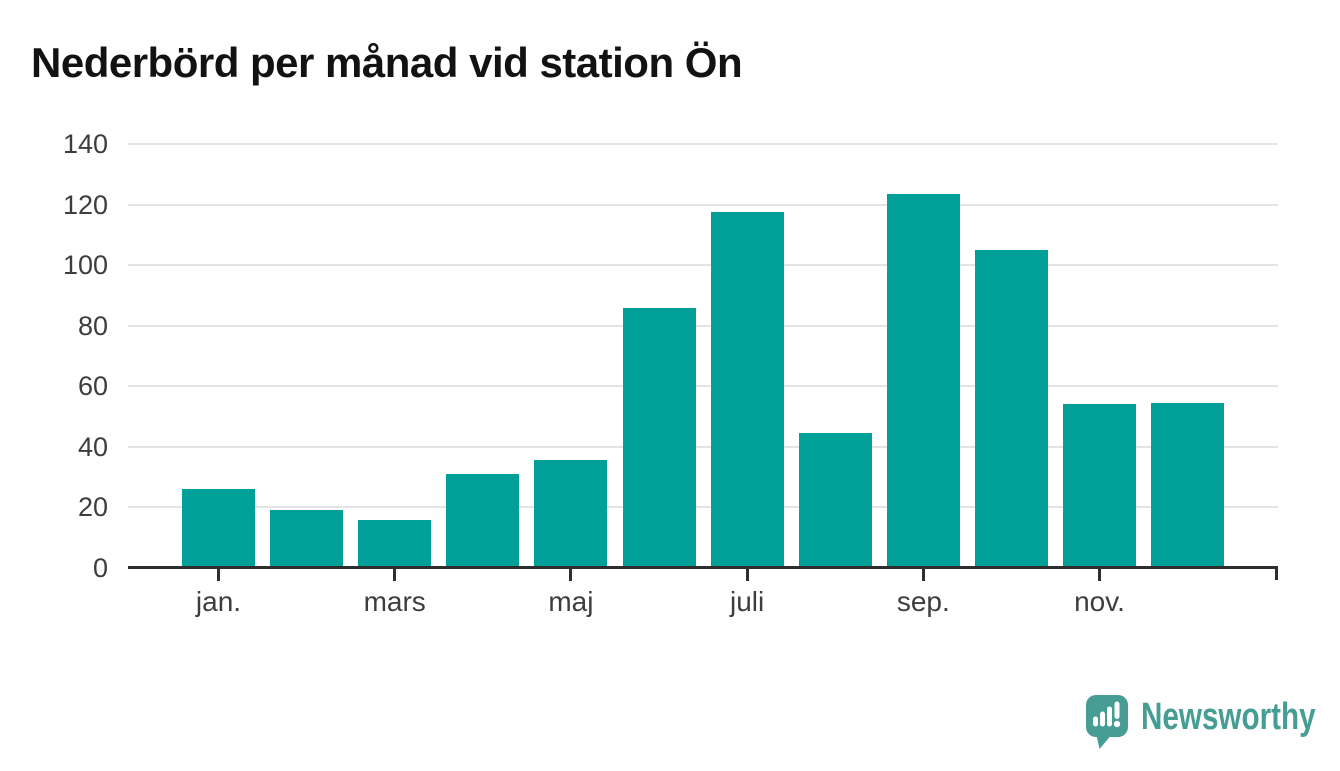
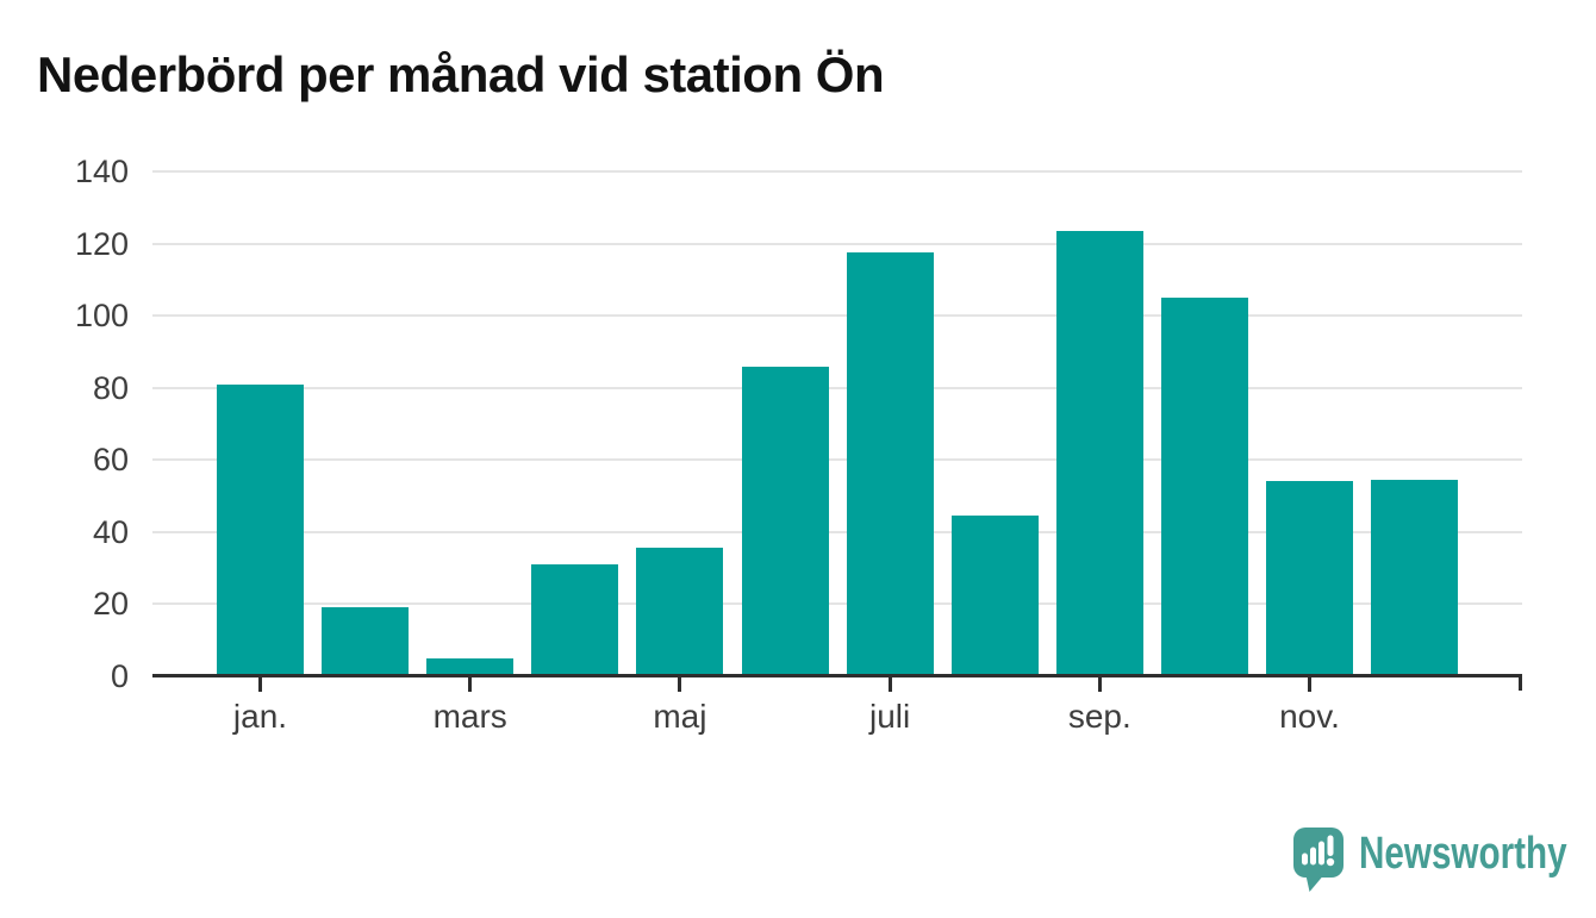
jan.: 26 -> 81
mars: 16 -> 5
